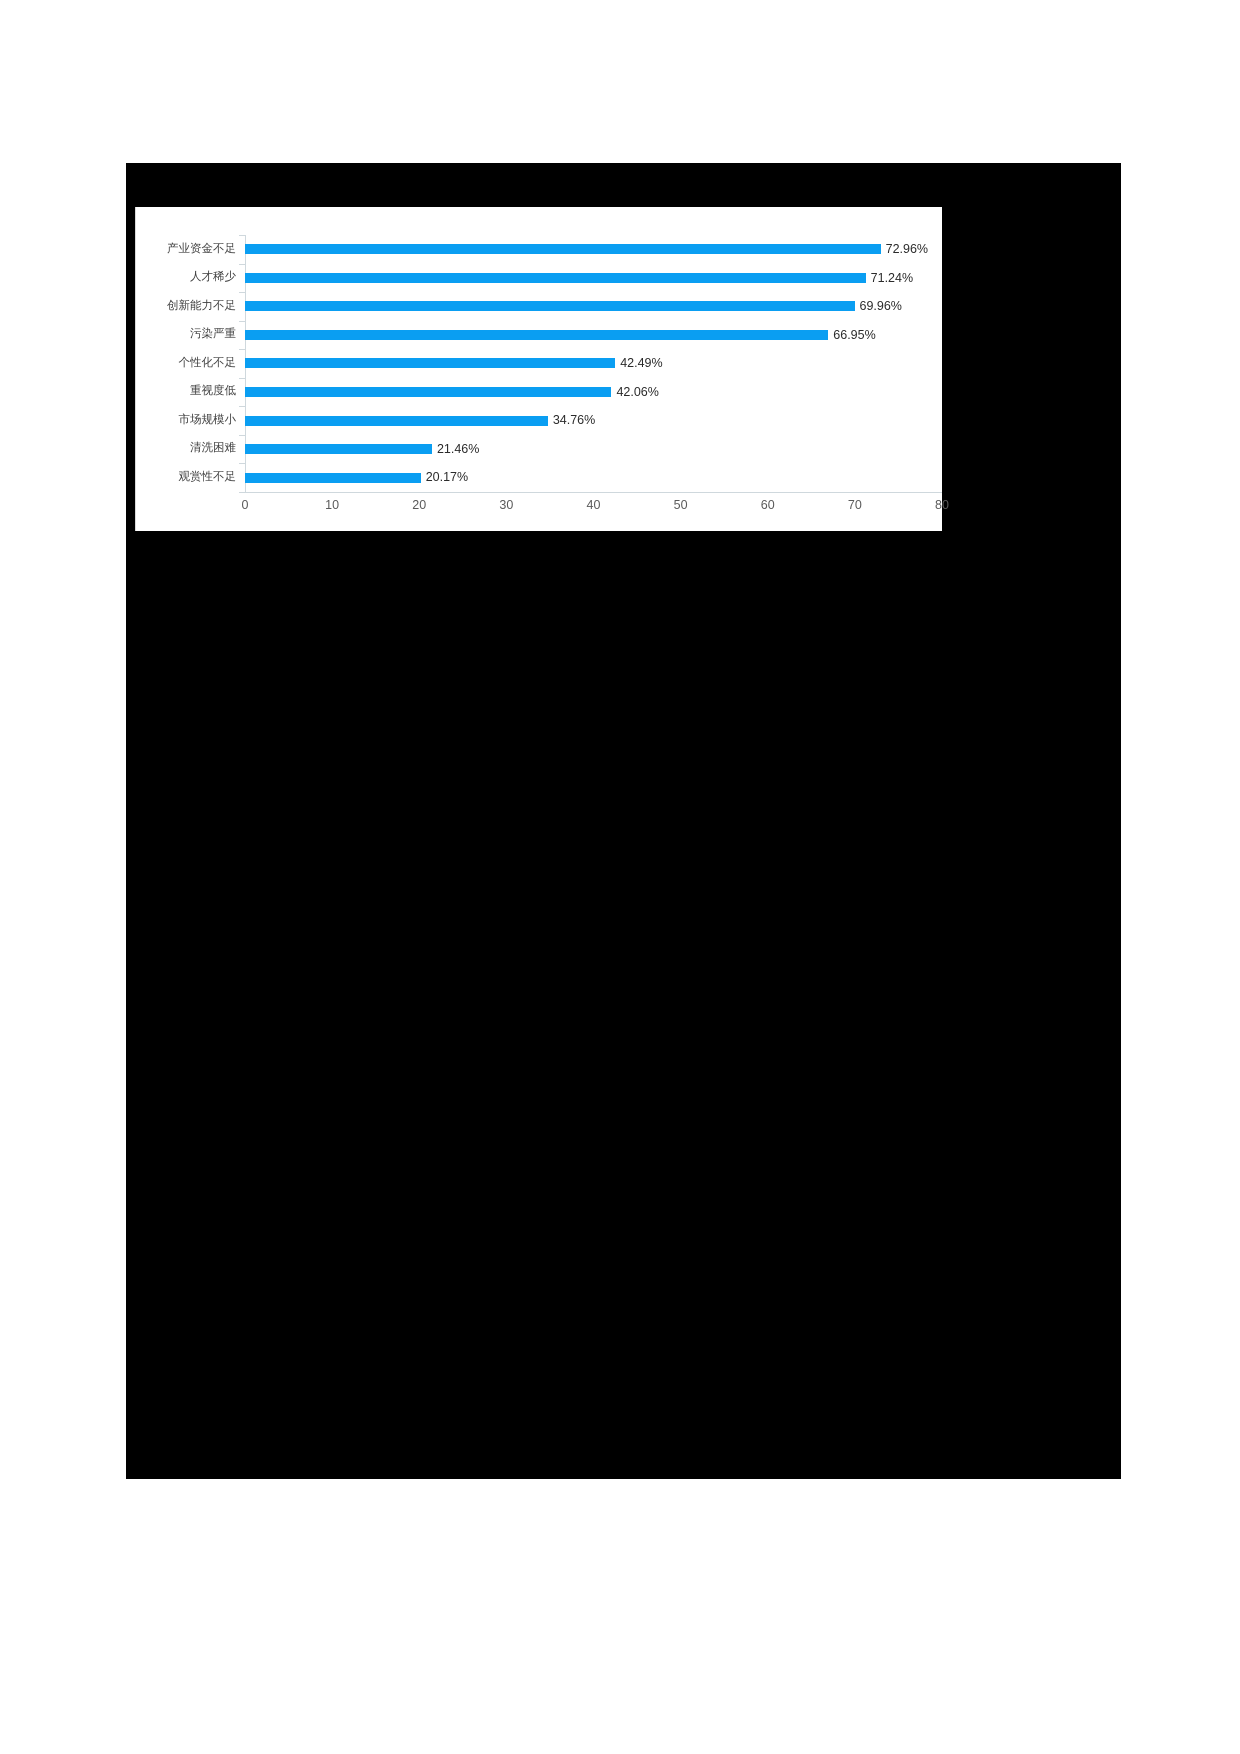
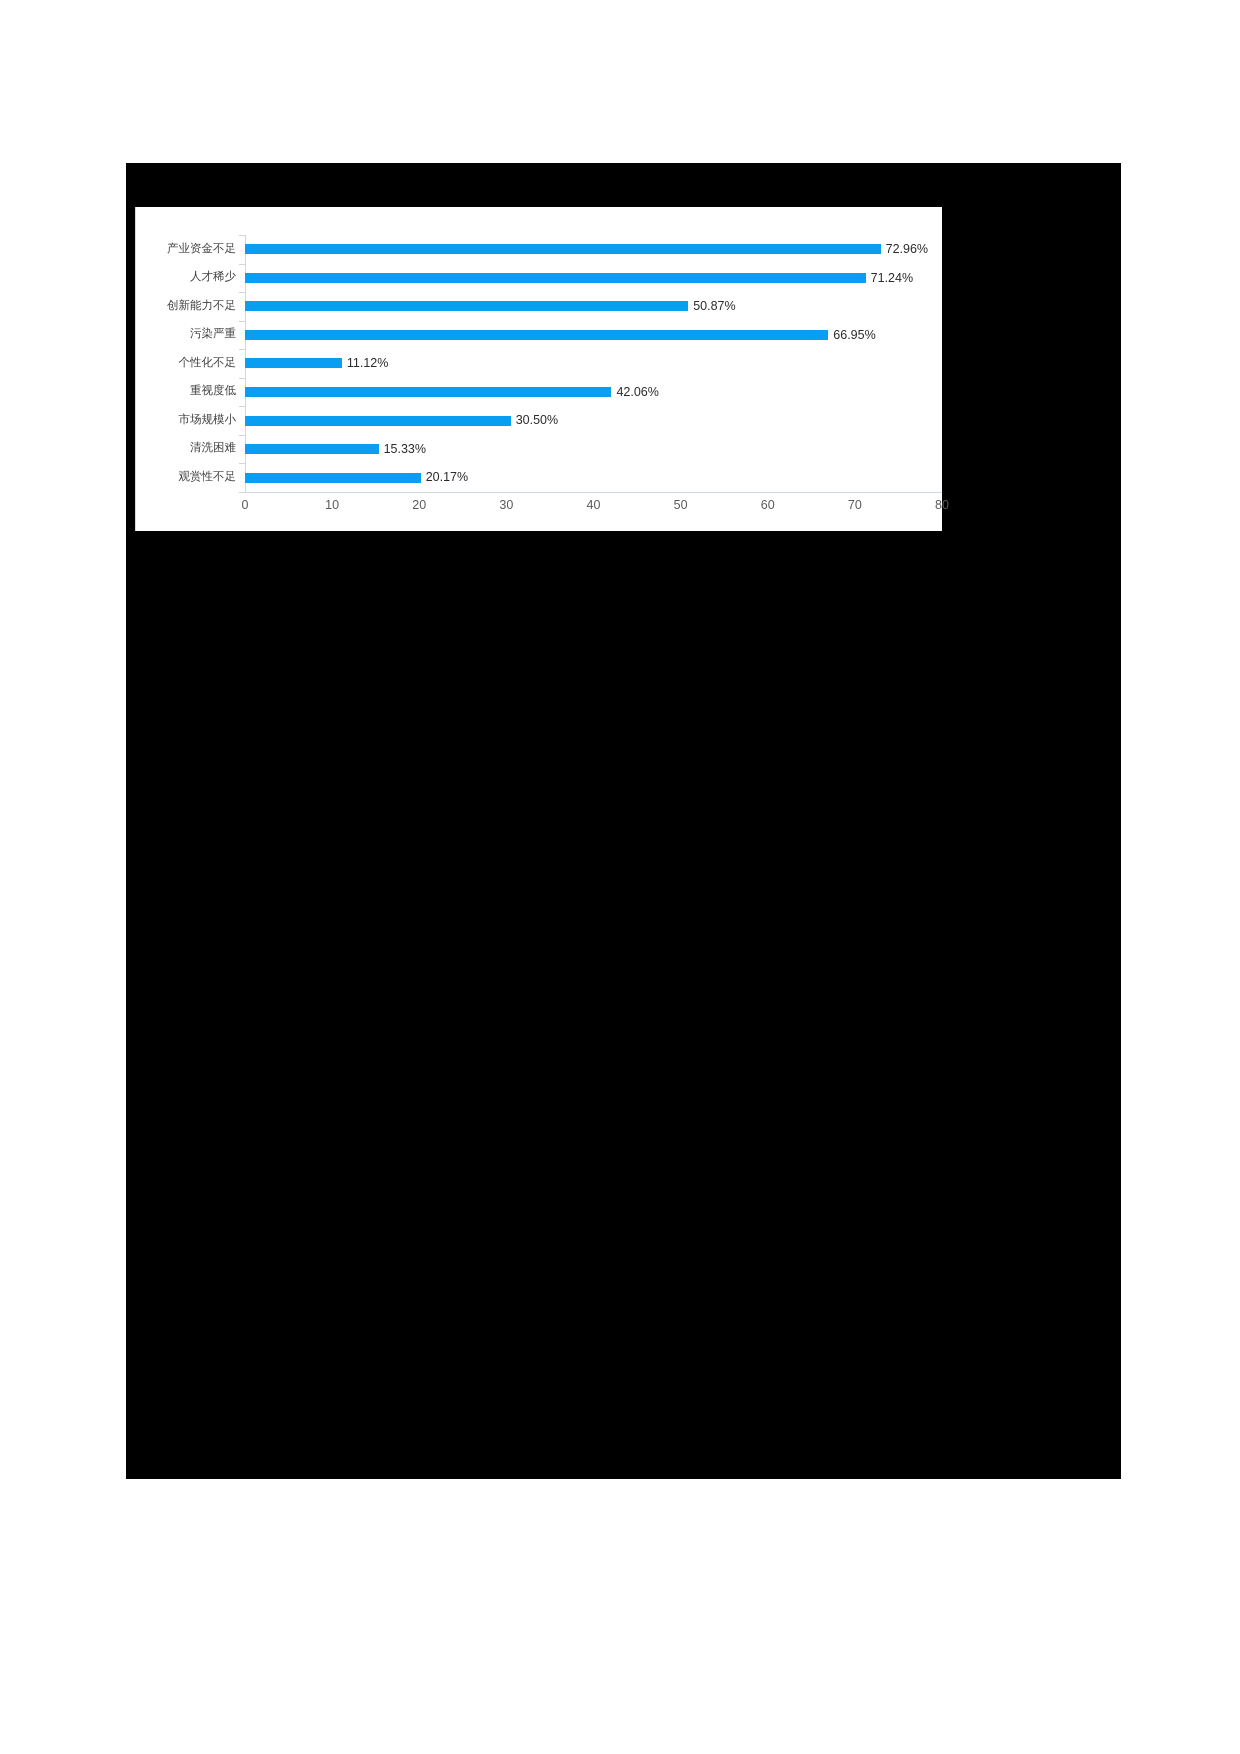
创新能力不足: 69.96% -> 50.87%
个性化不足: 42.49% -> 11.12%
市场规模小: 34.76% -> 30.50%
清洗困难: 21.46% -> 15.33%
